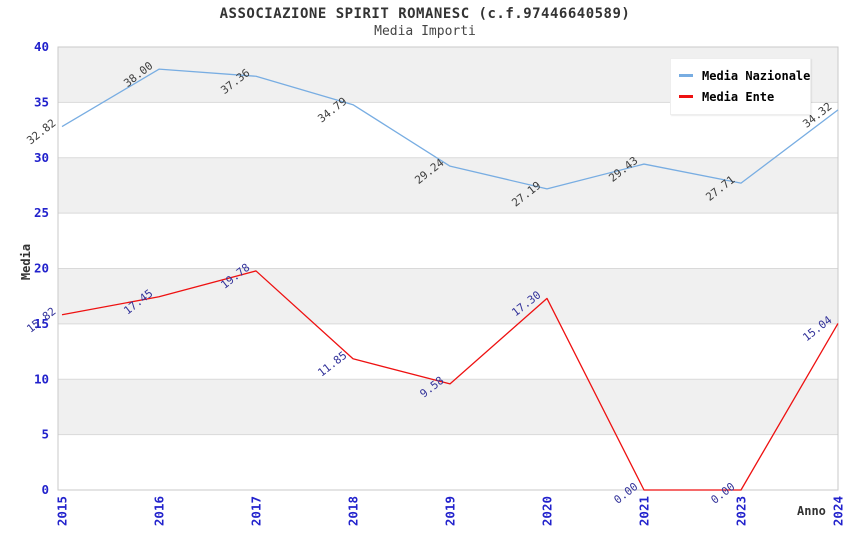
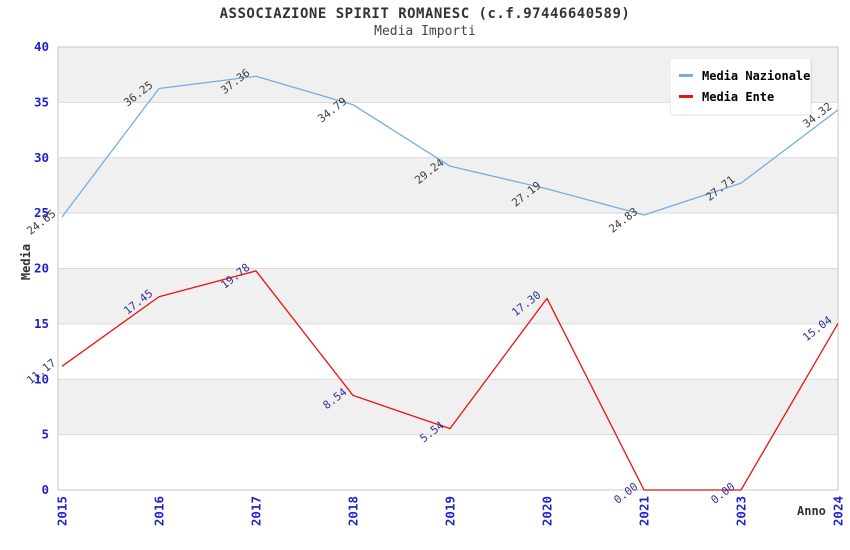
Media Nazionale/2015: 32.82 -> 24.65
Media Ente/2015: 15.82 -> 11.17
Media Nazionale/2016: 38.00 -> 36.25
Media Ente/2018: 11.85 -> 8.54
Media Ente/2019: 9.58 -> 5.54
Media Nazionale/2021: 29.43 -> 24.83
